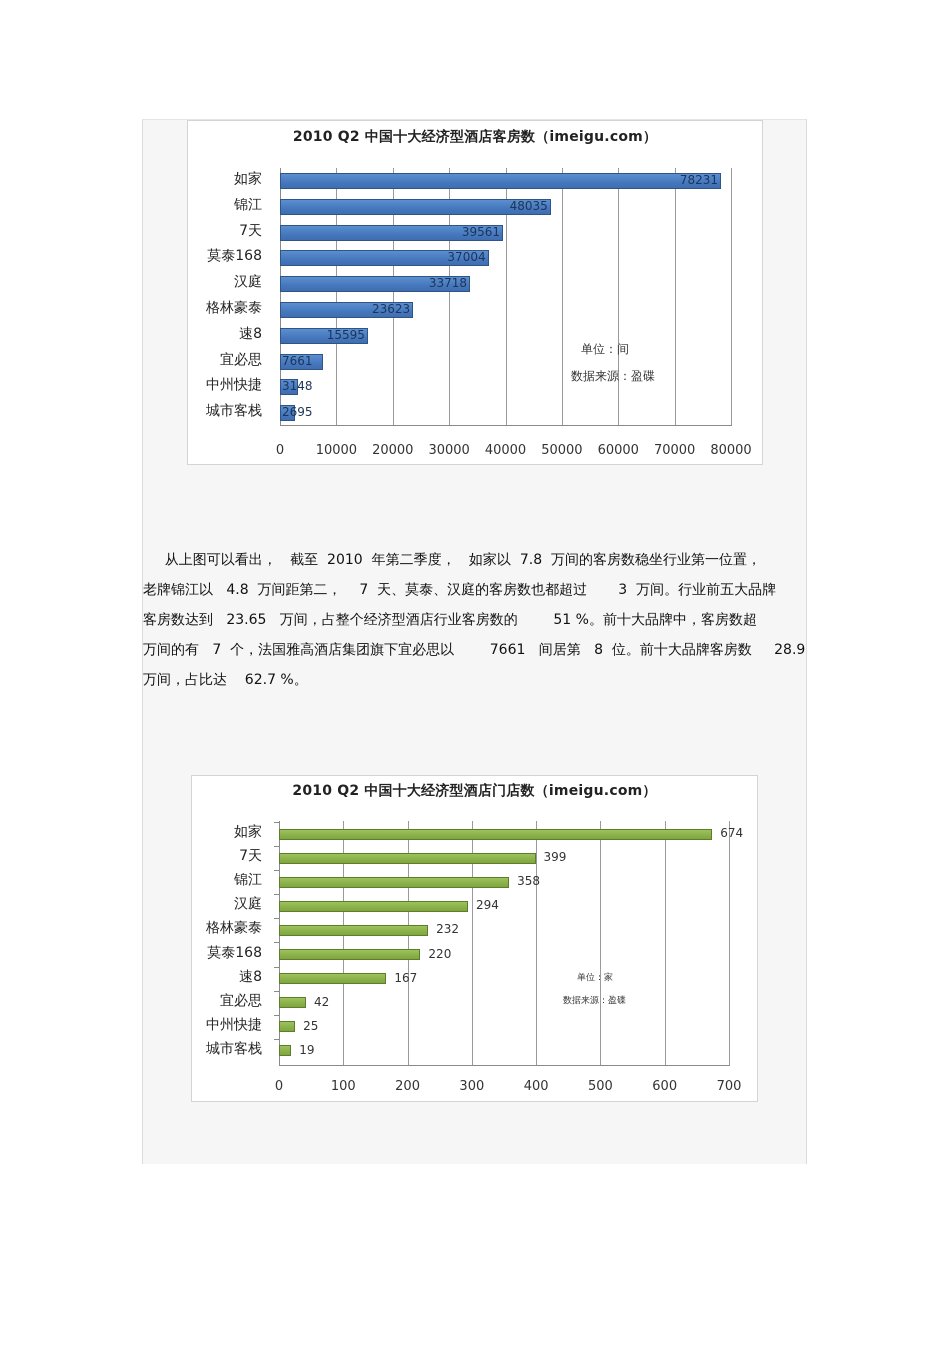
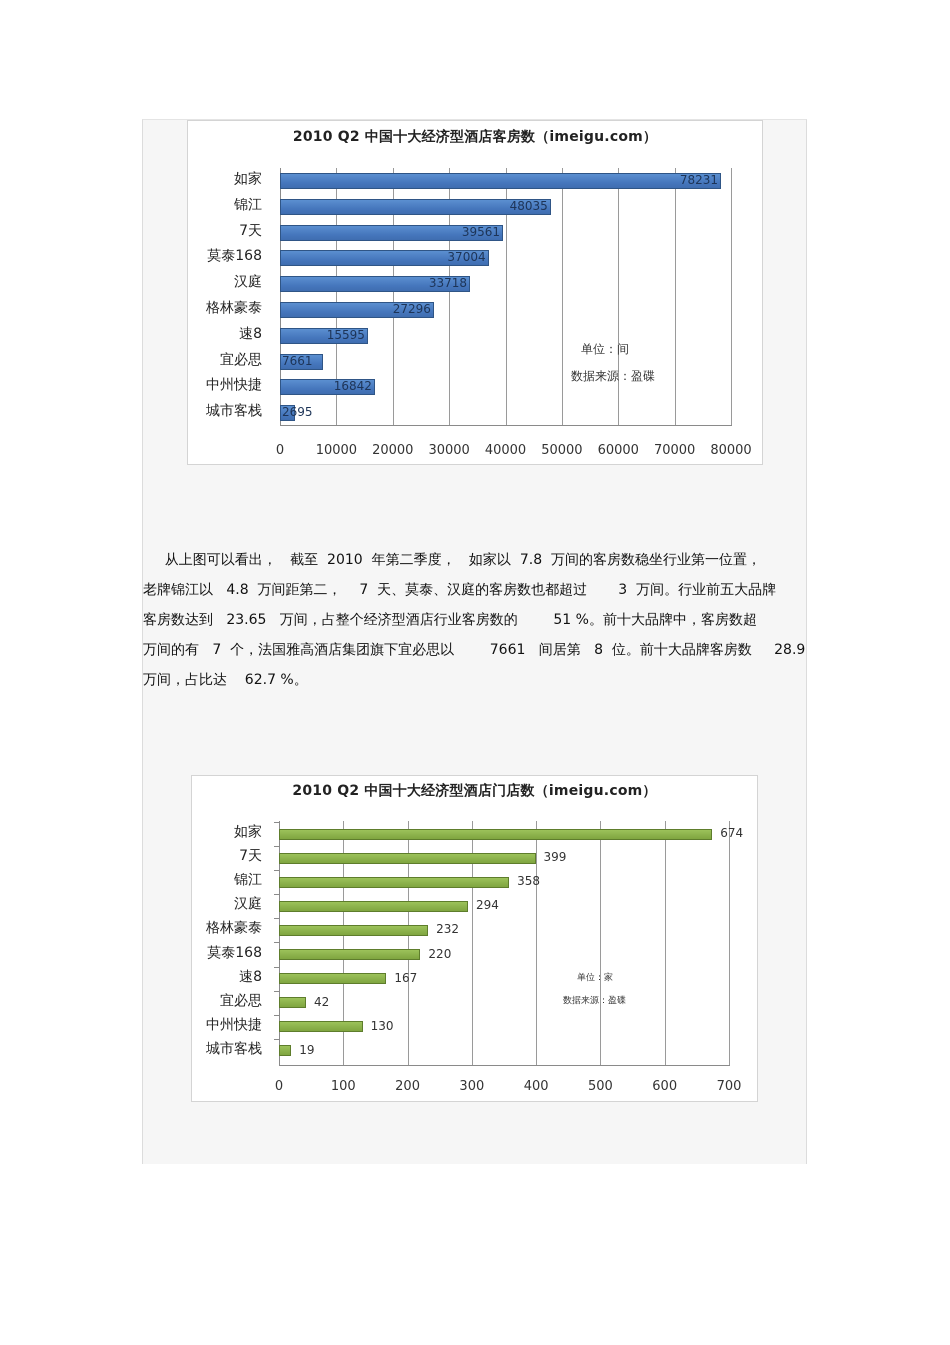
2010 Q2 中国十大经济型酒店客房数（imeigu.com）/格林豪泰: 23623 -> 27296
2010 Q2 中国十大经济型酒店客房数（imeigu.com）/中州快捷: 3148 -> 16842
2010 Q2 中国十大经济型酒店门店数（imeigu.com）/中州快捷: 25 -> 130
